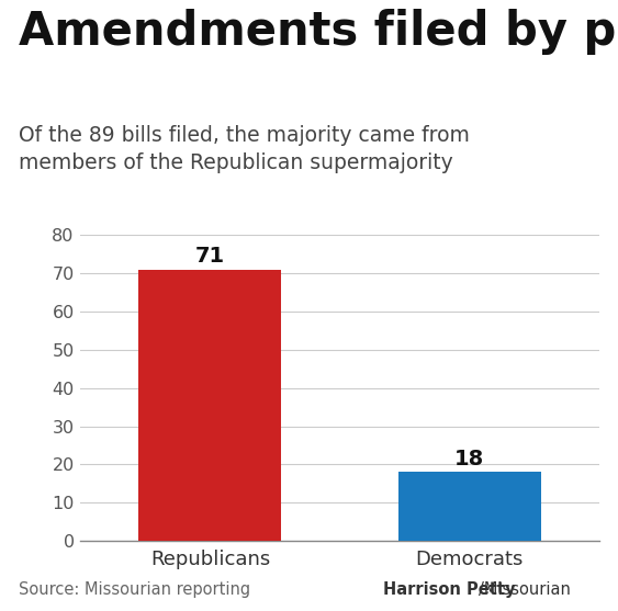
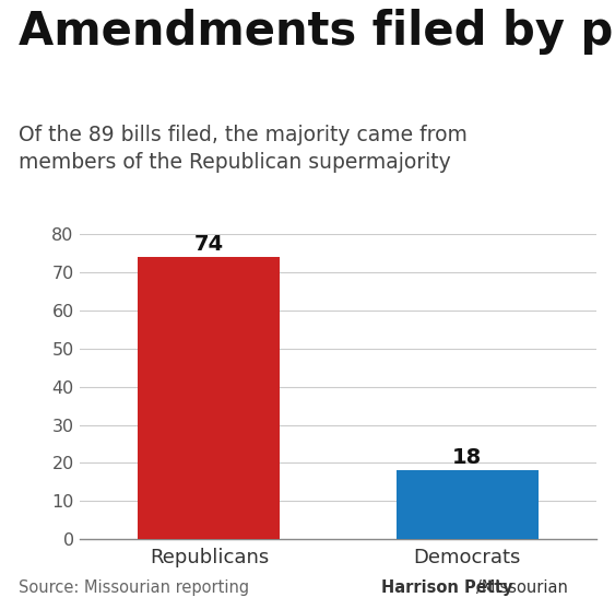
Republicans: 71 -> 74
